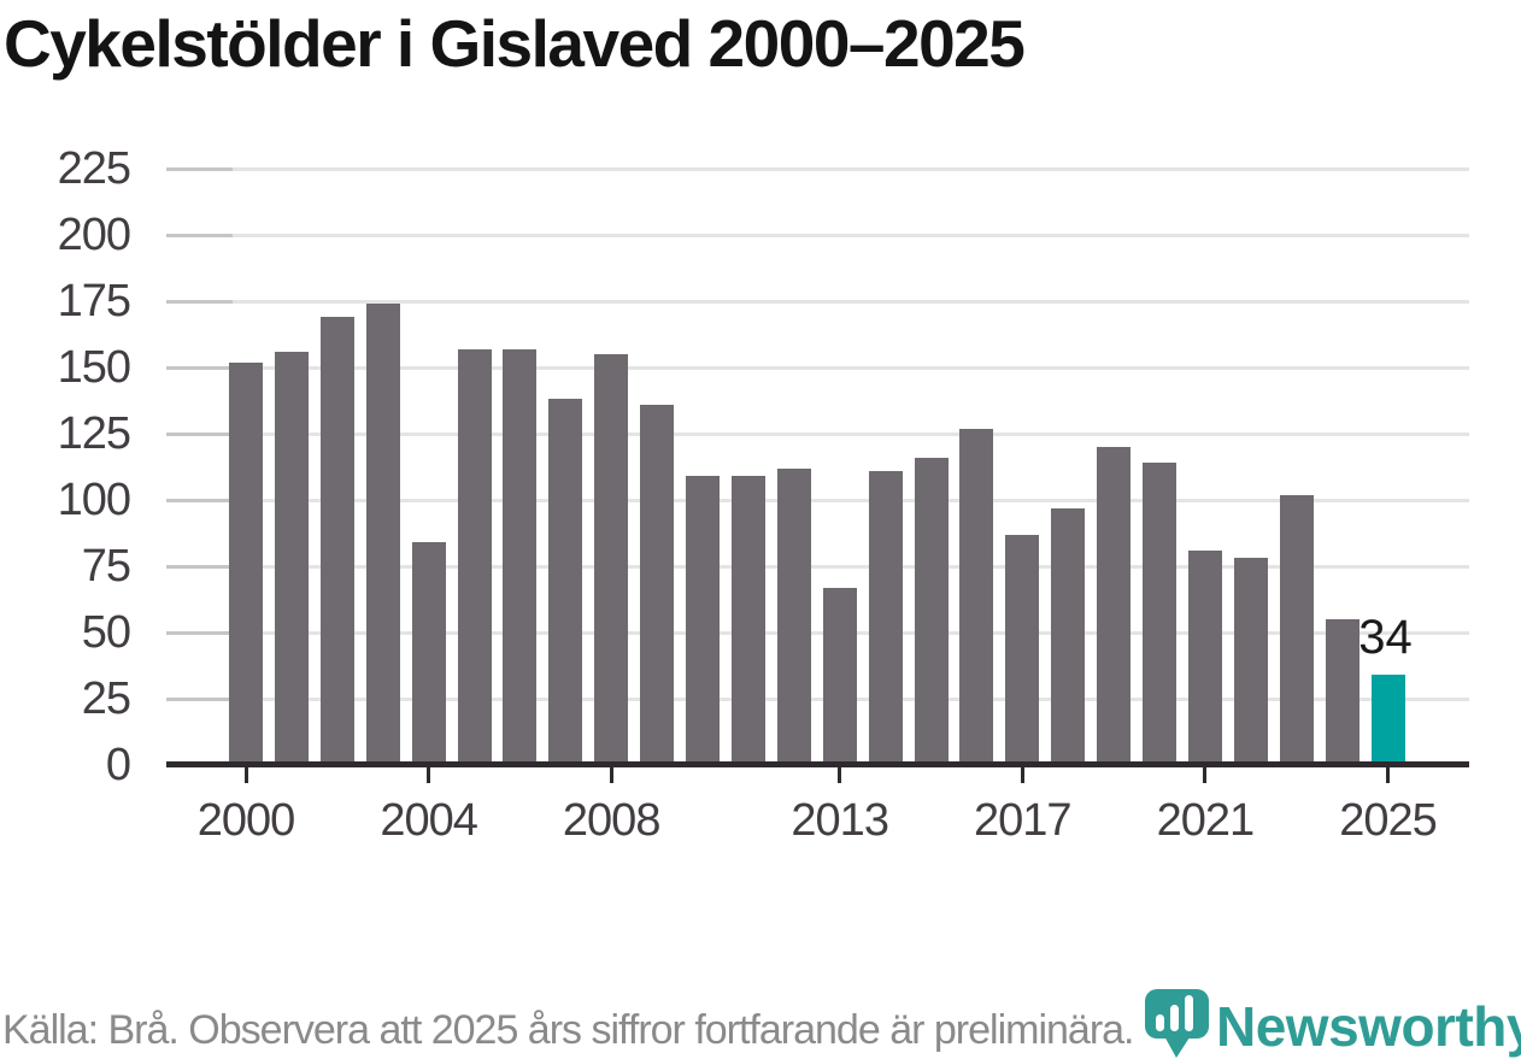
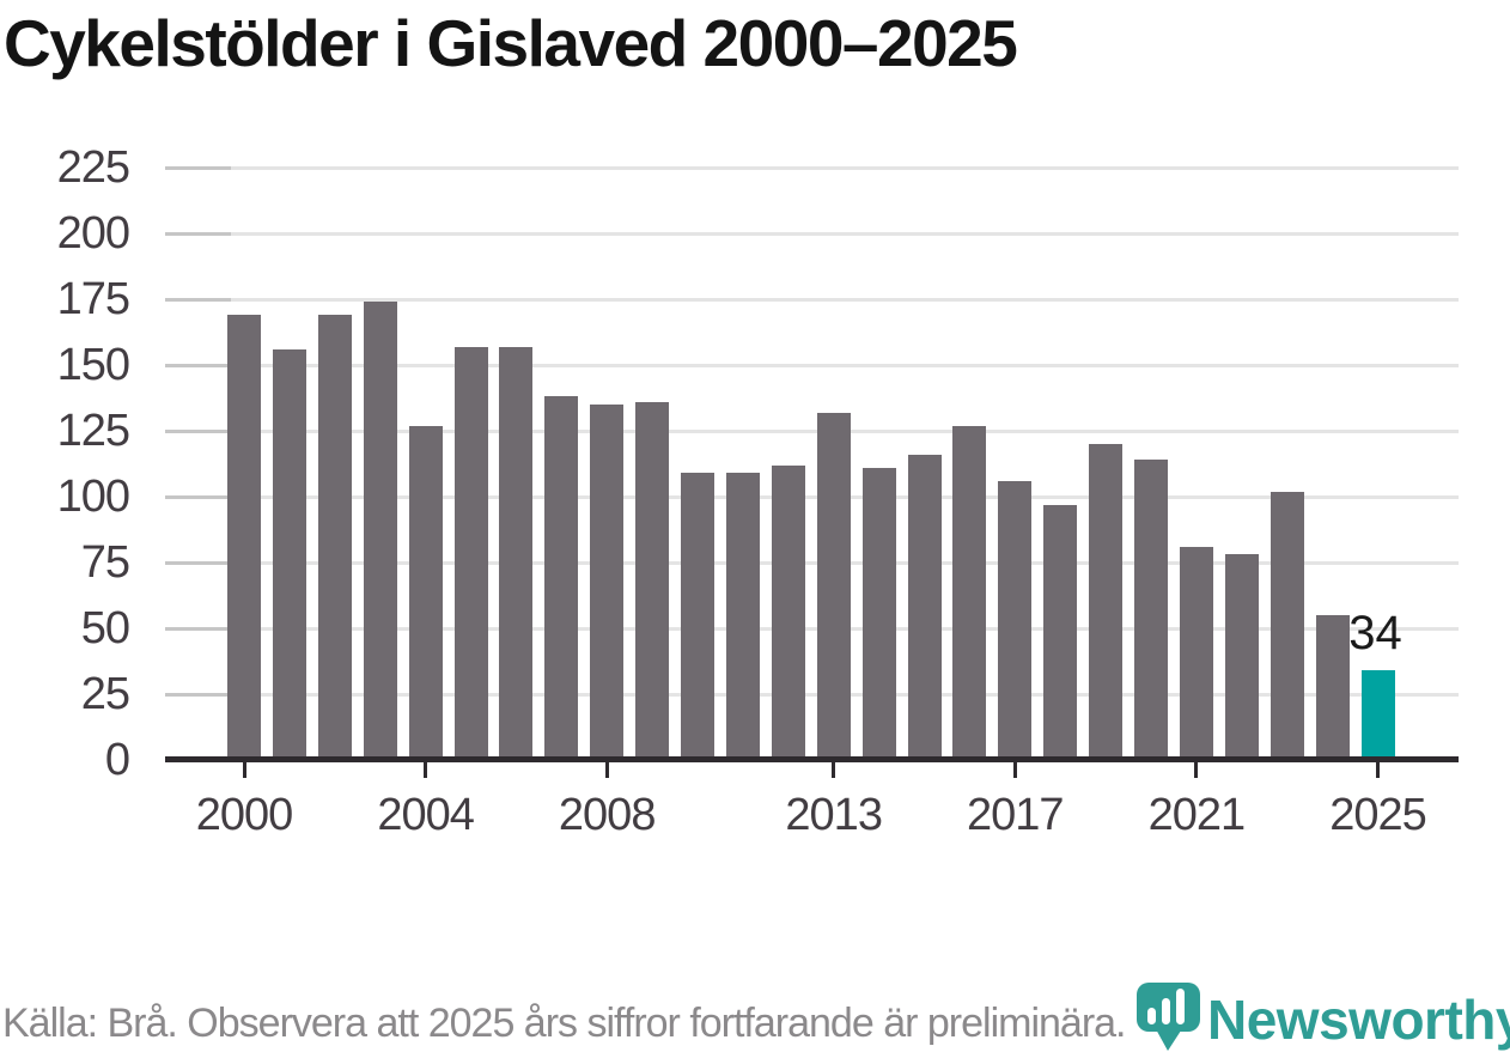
2000: 152 -> 169
2004: 84 -> 127
2008: 155 -> 135
2013: 67 -> 132
2017: 87 -> 106
